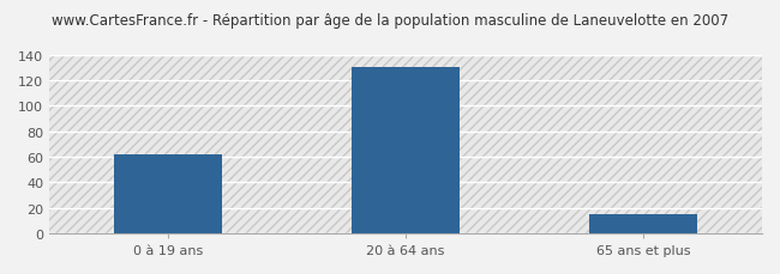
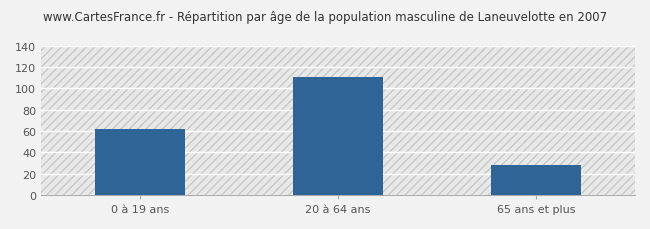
20 à 64 ans: 130 -> 111
65 ans et plus: 15 -> 28
